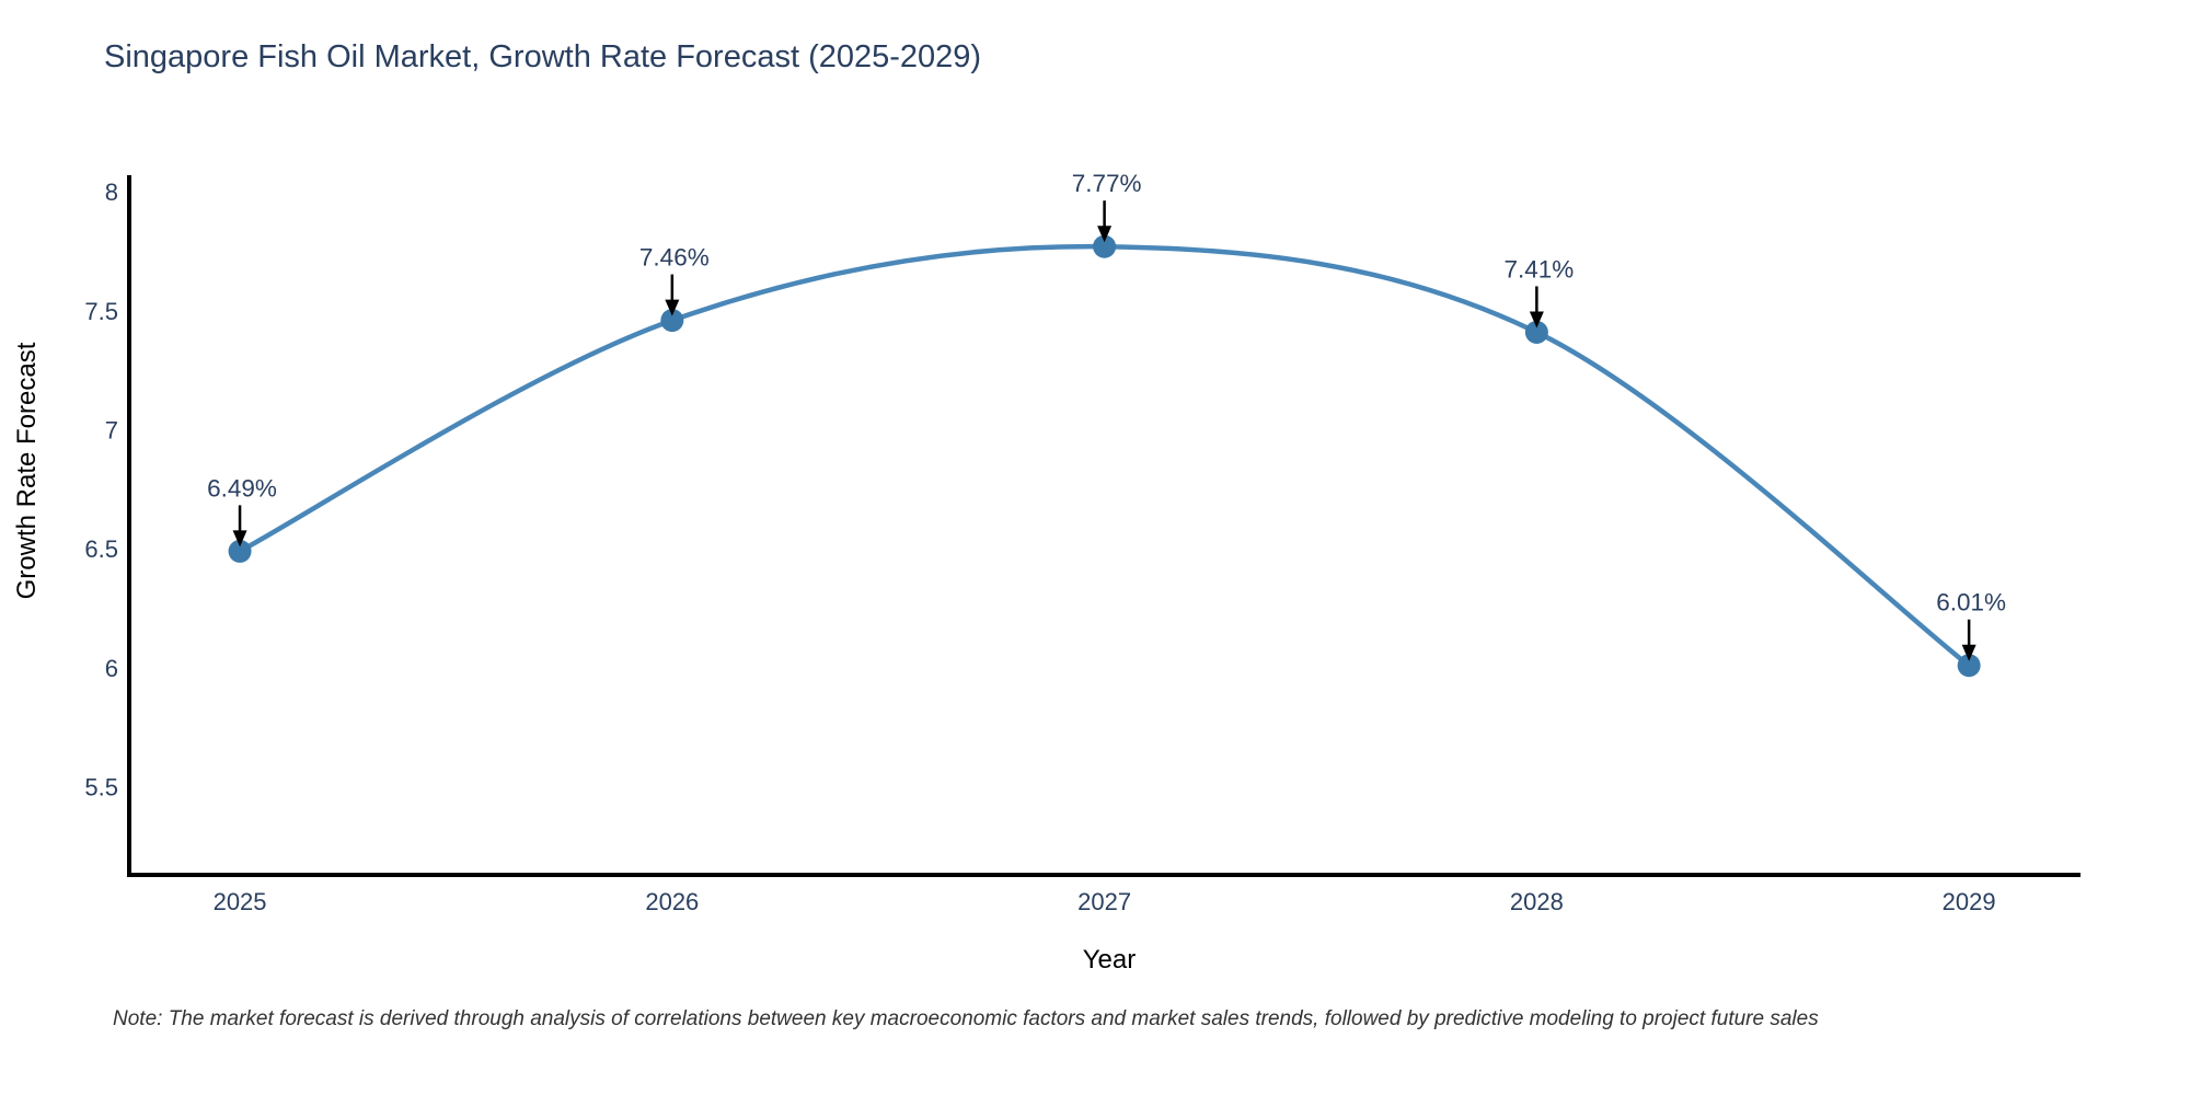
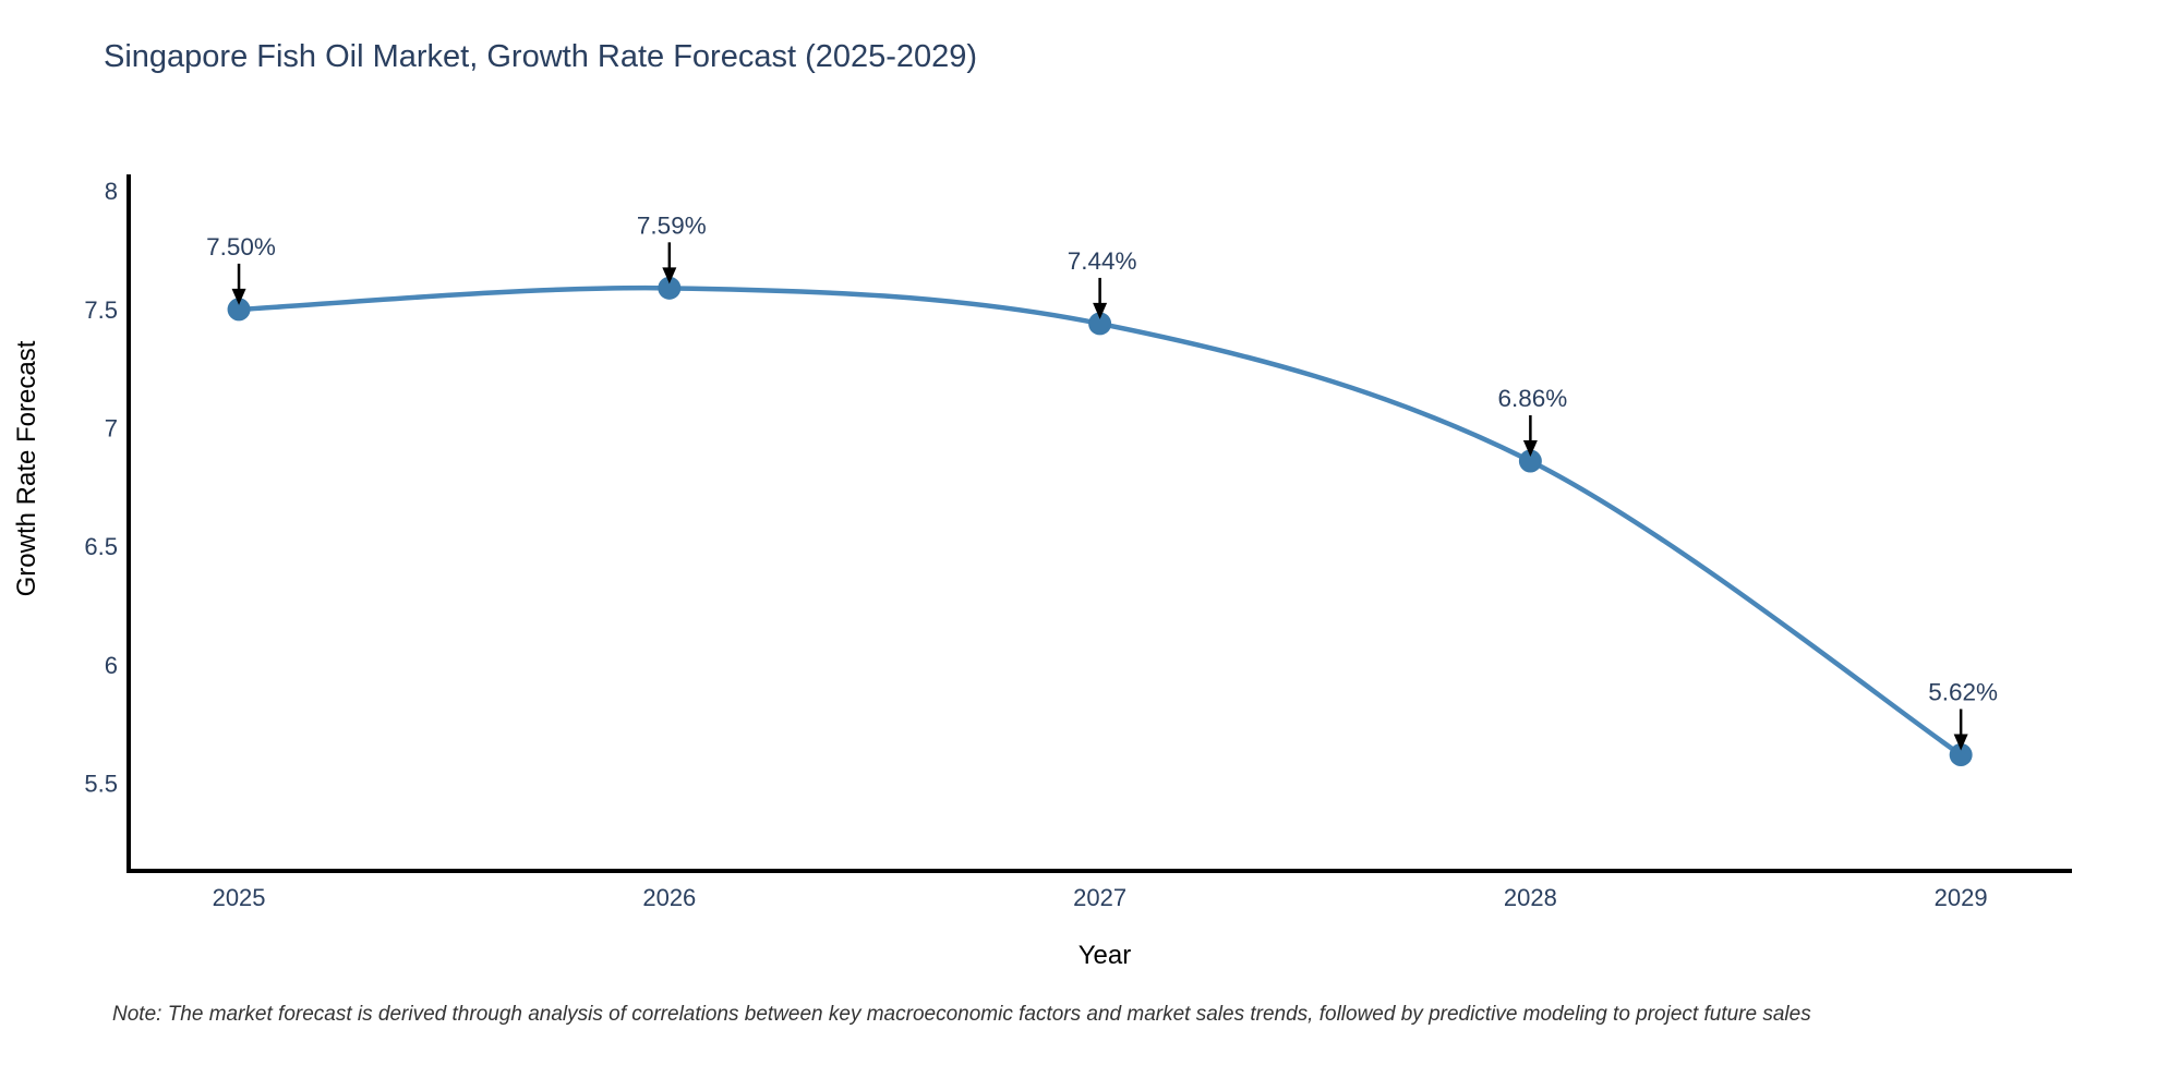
2025: 6.49% -> 7.50%
2026: 7.46% -> 7.59%
2027: 7.77% -> 7.44%
2028: 7.41% -> 6.86%
2029: 6.01% -> 5.62%
